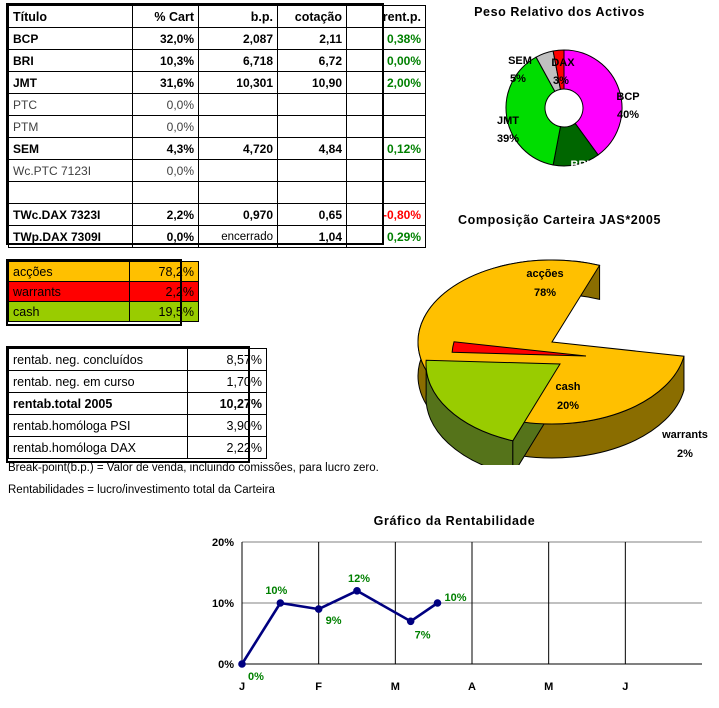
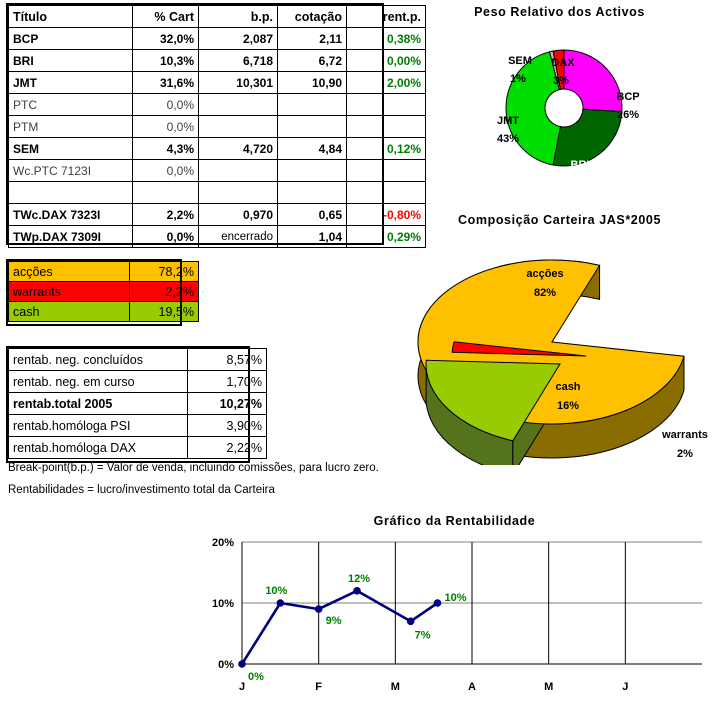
Peso Relativo dos Activos/BCP: 40% -> 26%
Peso Relativo dos Activos/BRI: 13% -> 27%
Peso Relativo dos Activos/JMT: 39% -> 43%
Peso Relativo dos Activos/SEM: 5% -> 1%
Composição Carteira JAS*2005/acções: 78% -> 82%
Composição Carteira JAS*2005/cash: 20% -> 16%
